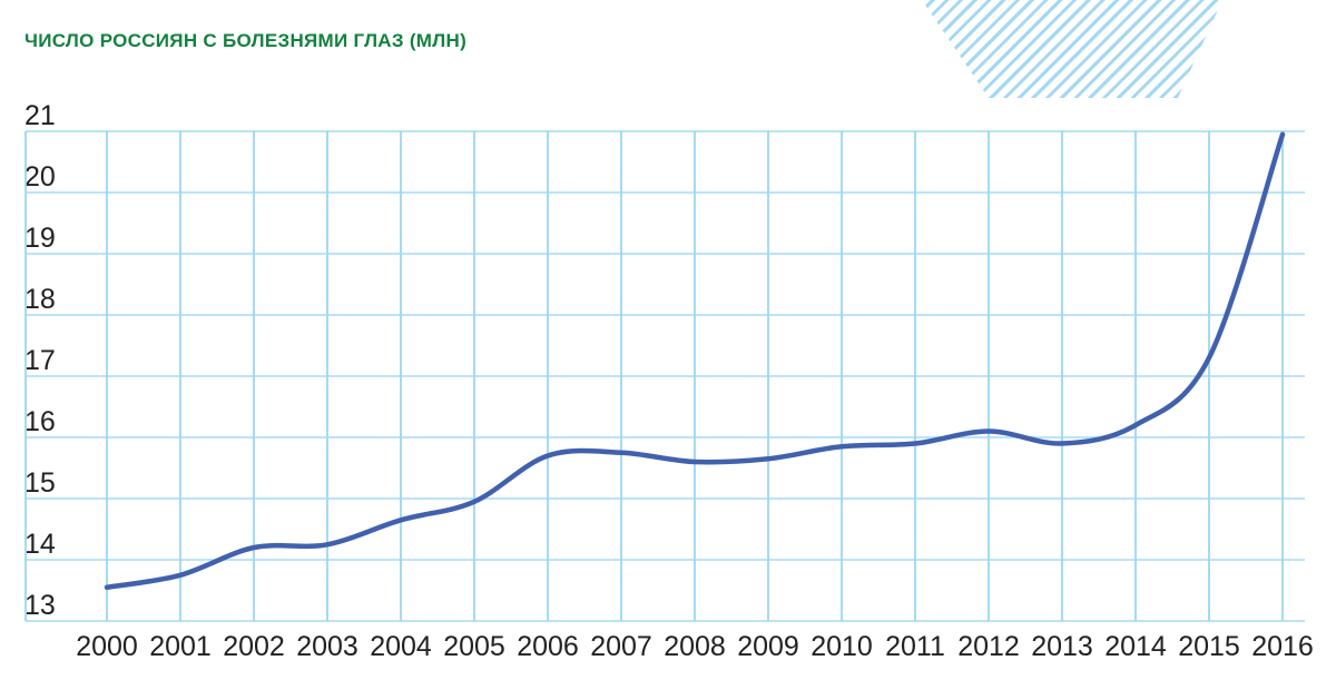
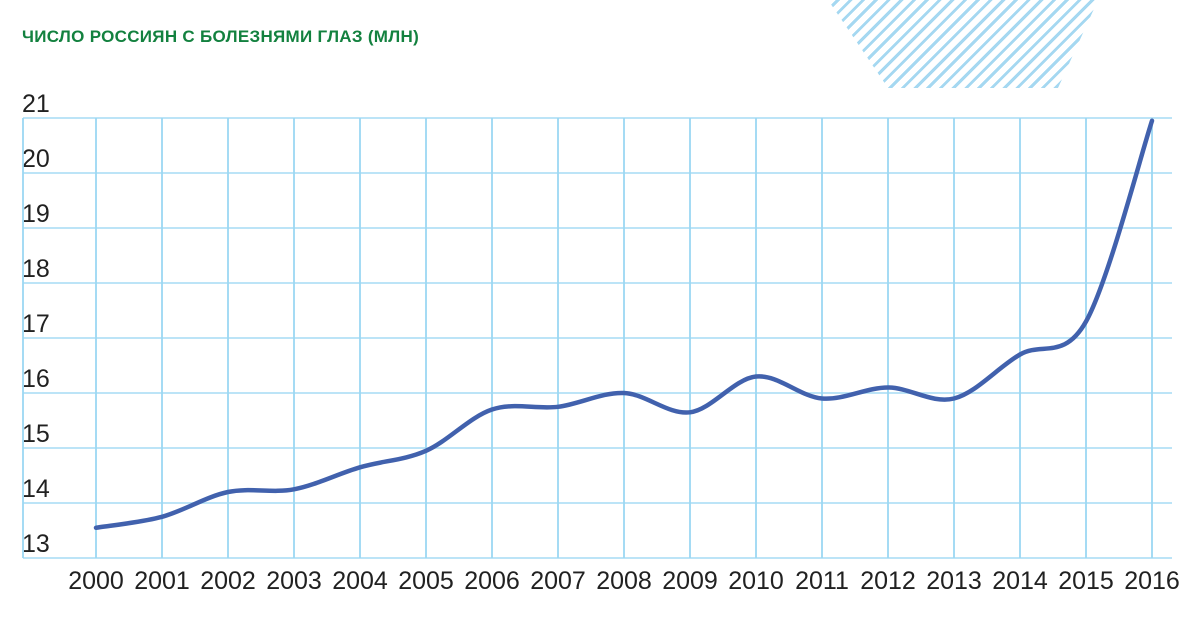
2008: 15.6 -> 16.0
2010: 15.8 -> 16.3
2014: 16.2 -> 16.7
